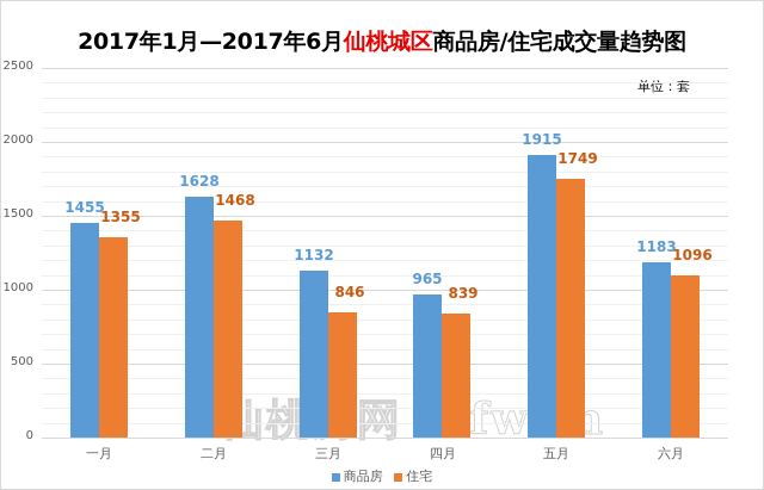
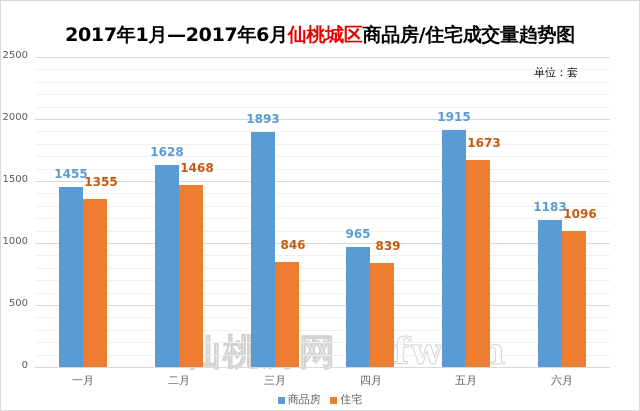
商品房/三月: 1132 -> 1893
住宅/五月: 1749 -> 1673
